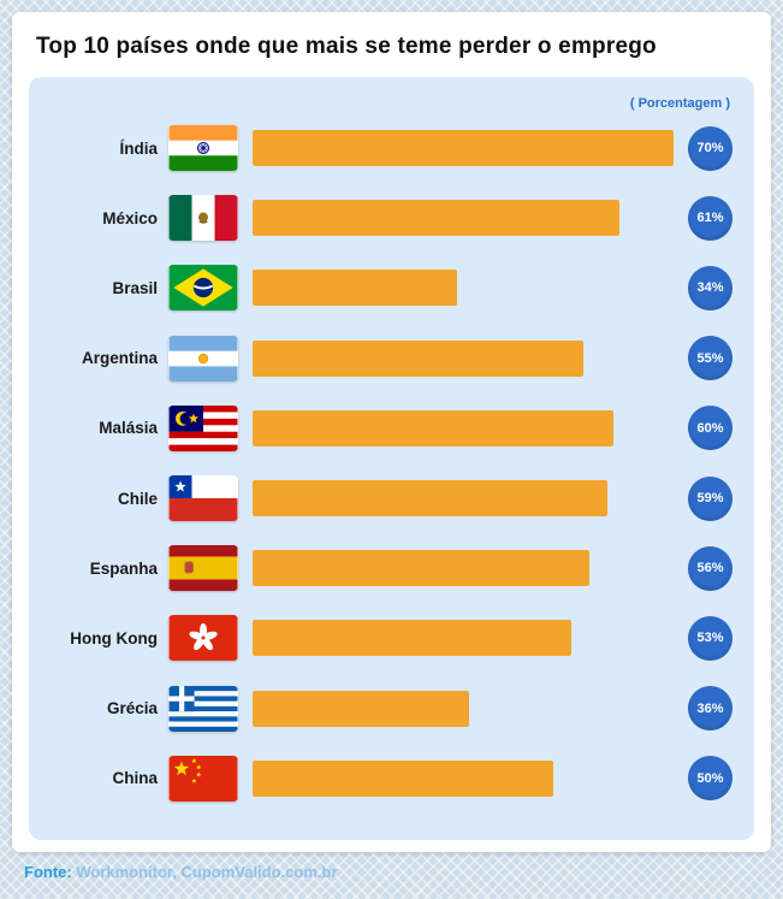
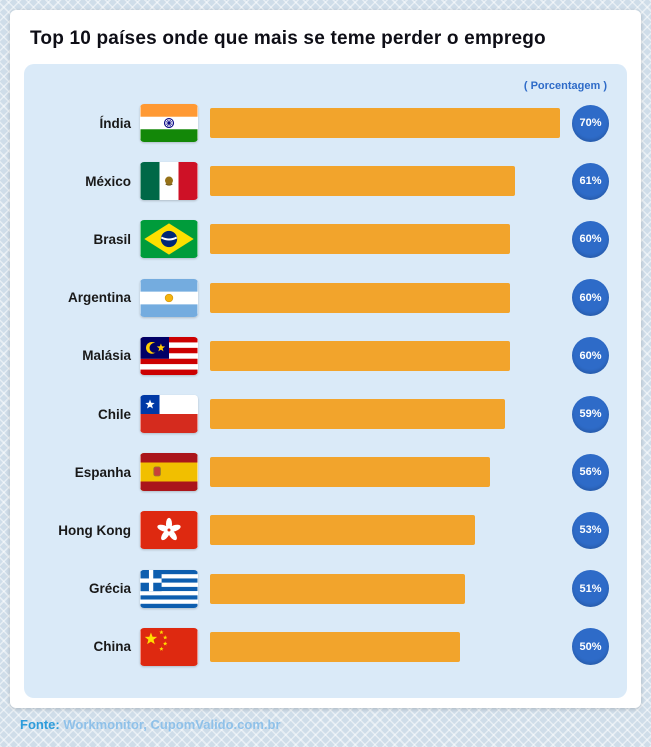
Brasil: 34% -> 60%
Argentina: 55% -> 60%
Grécia: 36% -> 51%
